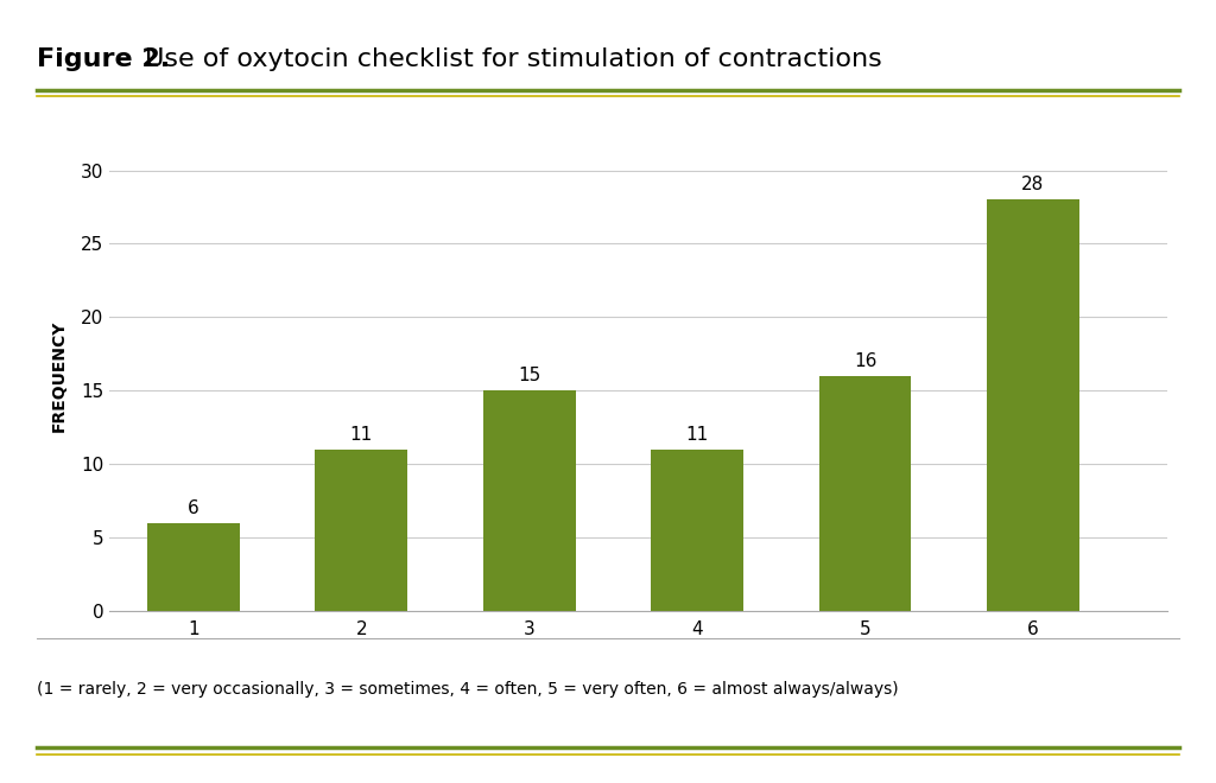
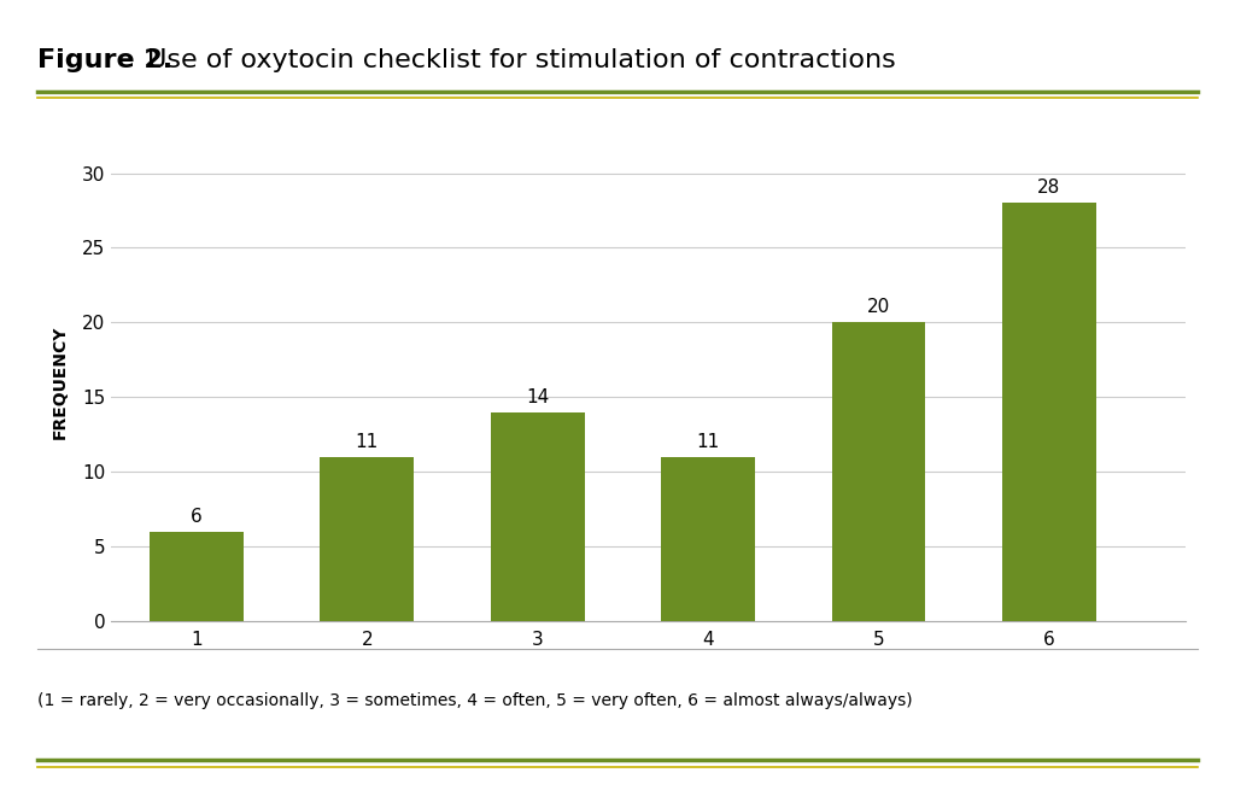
3: 15 -> 14
5: 16 -> 20
